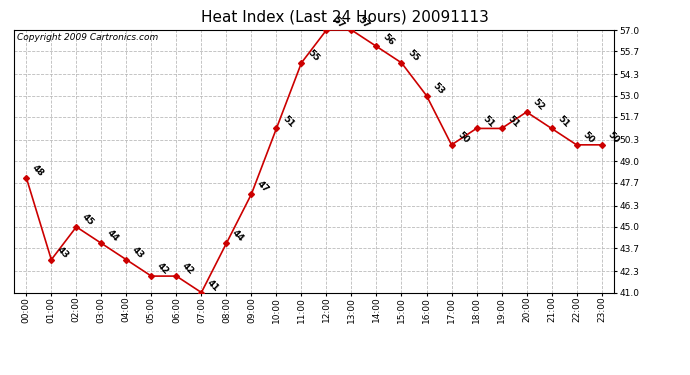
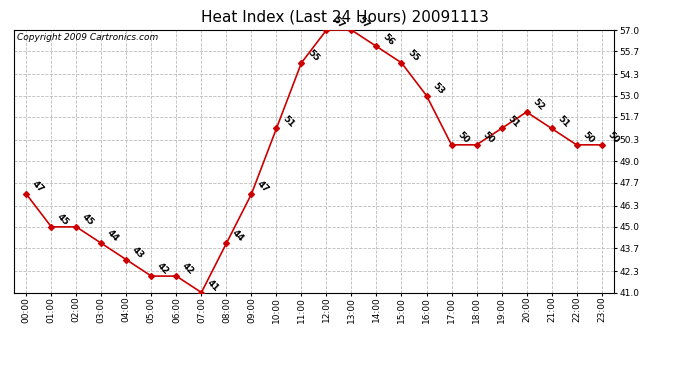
00:00: 48 -> 47
01:00: 43 -> 45
18:00: 51 -> 50
